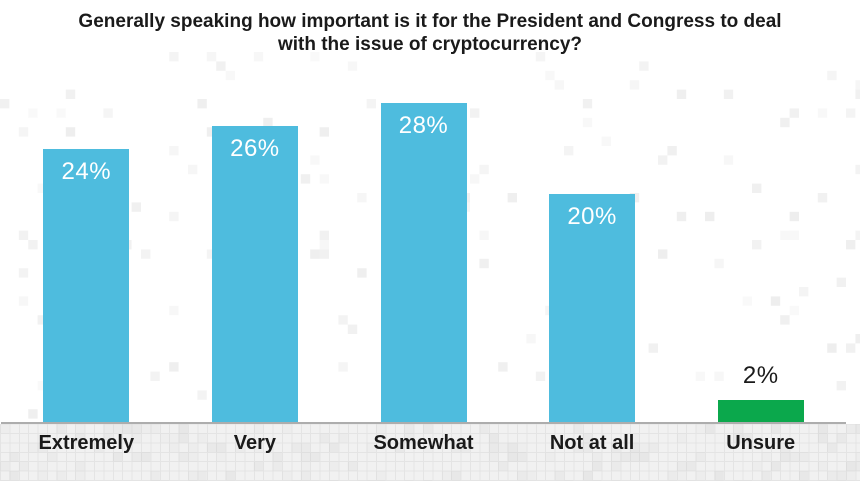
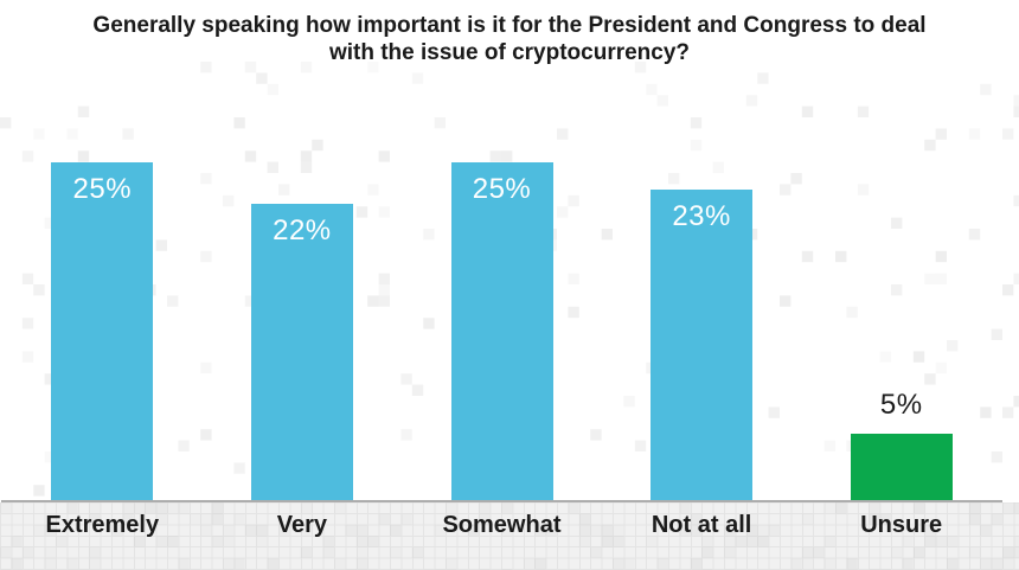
Extremely: 24% -> 25%
Very: 26% -> 22%
Somewhat: 28% -> 25%
Not at all: 20% -> 23%
Unsure: 2% -> 5%
